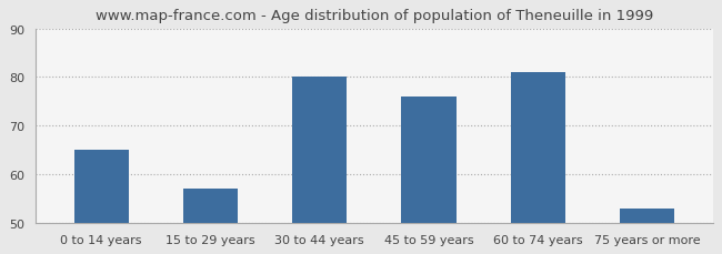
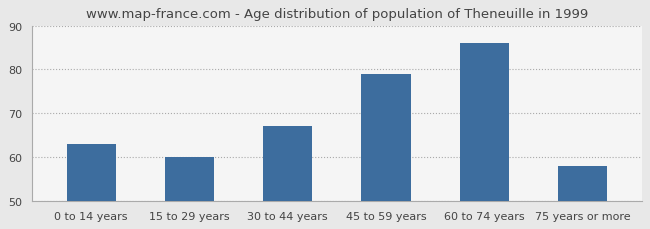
0 to 14 years: 65 -> 63
15 to 29 years: 57 -> 60
30 to 44 years: 80 -> 67
45 to 59 years: 76 -> 79
60 to 74 years: 81 -> 86
75 years or more: 53 -> 58
